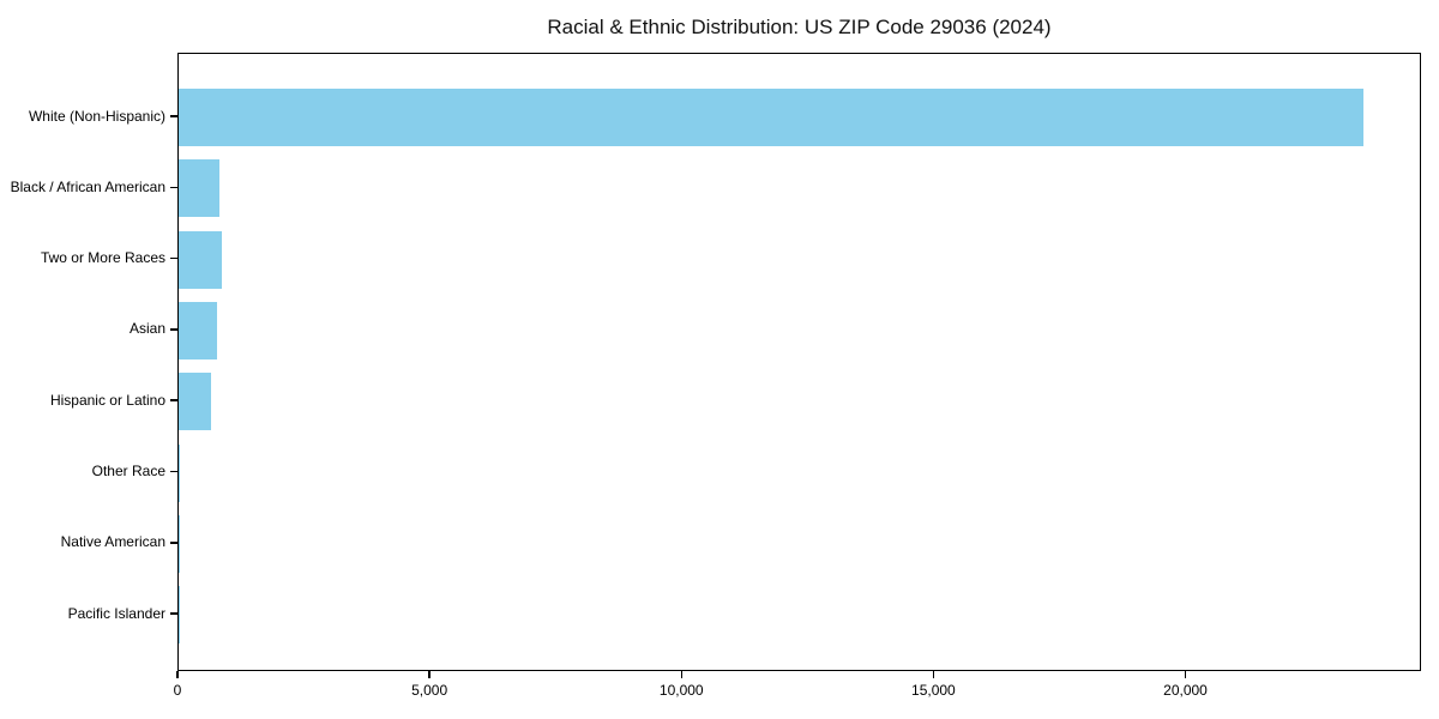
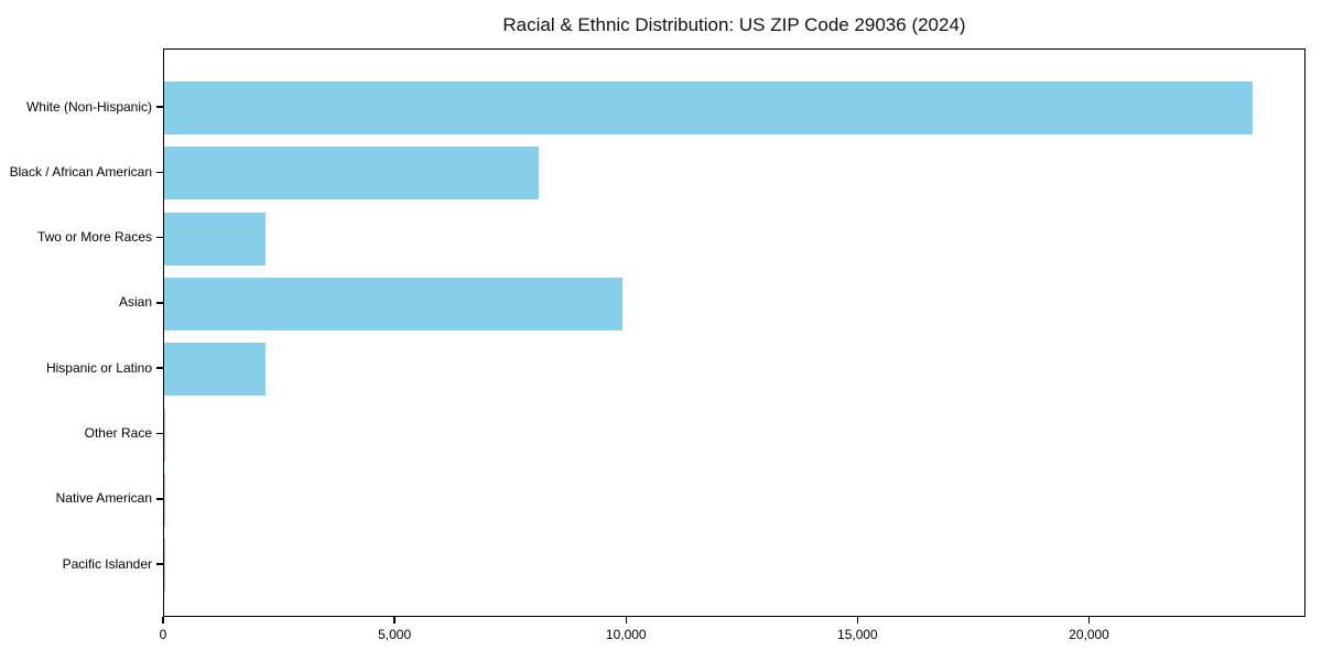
Black / African American: 800 -> 8100
Two or More Races: 800 -> 2200
Asian: 800 -> 9900
Hispanic or Latino: 600 -> 2200
